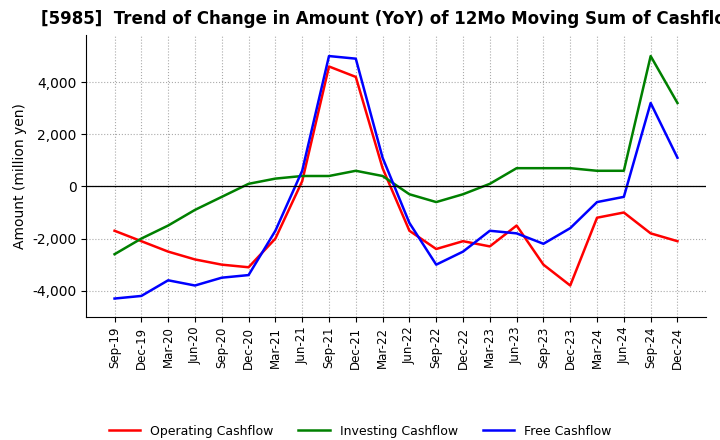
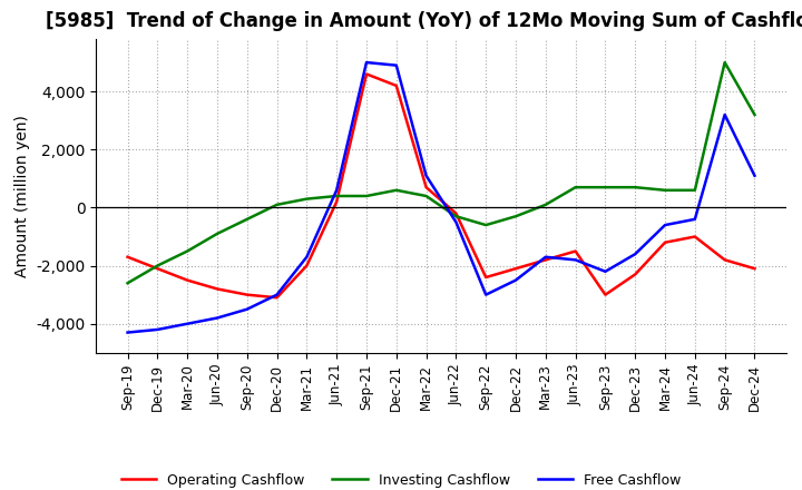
Free Cashflow/Mar-20: -3,600 -> -4,000
Free Cashflow/Dec-20: -3,400 -> -3,000
Operating Cashflow/Jun-22: -1,700 -> -200
Free Cashflow/Jun-22: -1,400 -> -500
Operating Cashflow/Mar-23: -2,300 -> -1,800
Operating Cashflow/Dec-23: -3,800 -> -2,300
